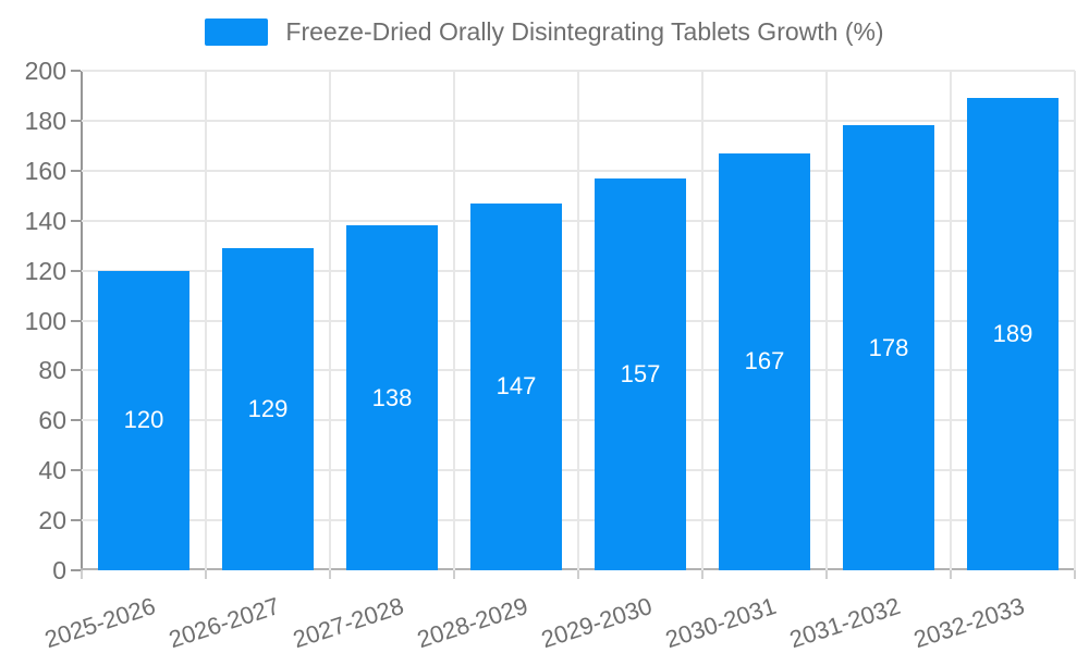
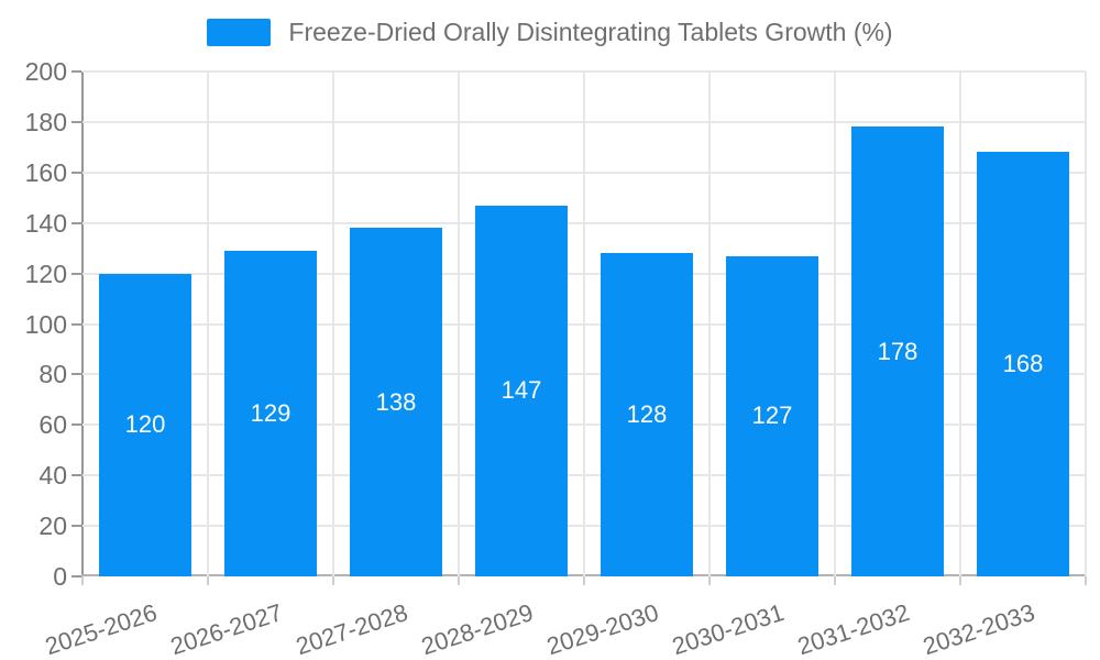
2029-2030: 157 -> 128
2030-2031: 167 -> 127
2032-2033: 189 -> 168
